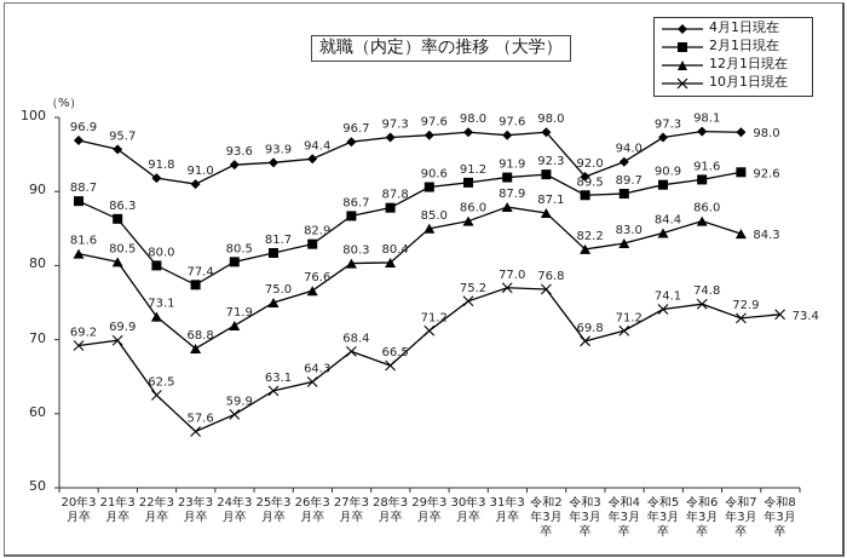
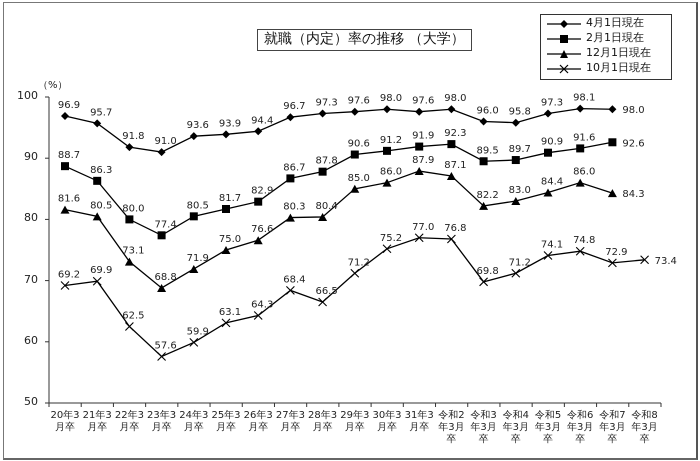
4月1日現在/令和3年3月卒: 92.0 -> 96.0
4月1日現在/令和4年3月卒: 94.0 -> 95.8
